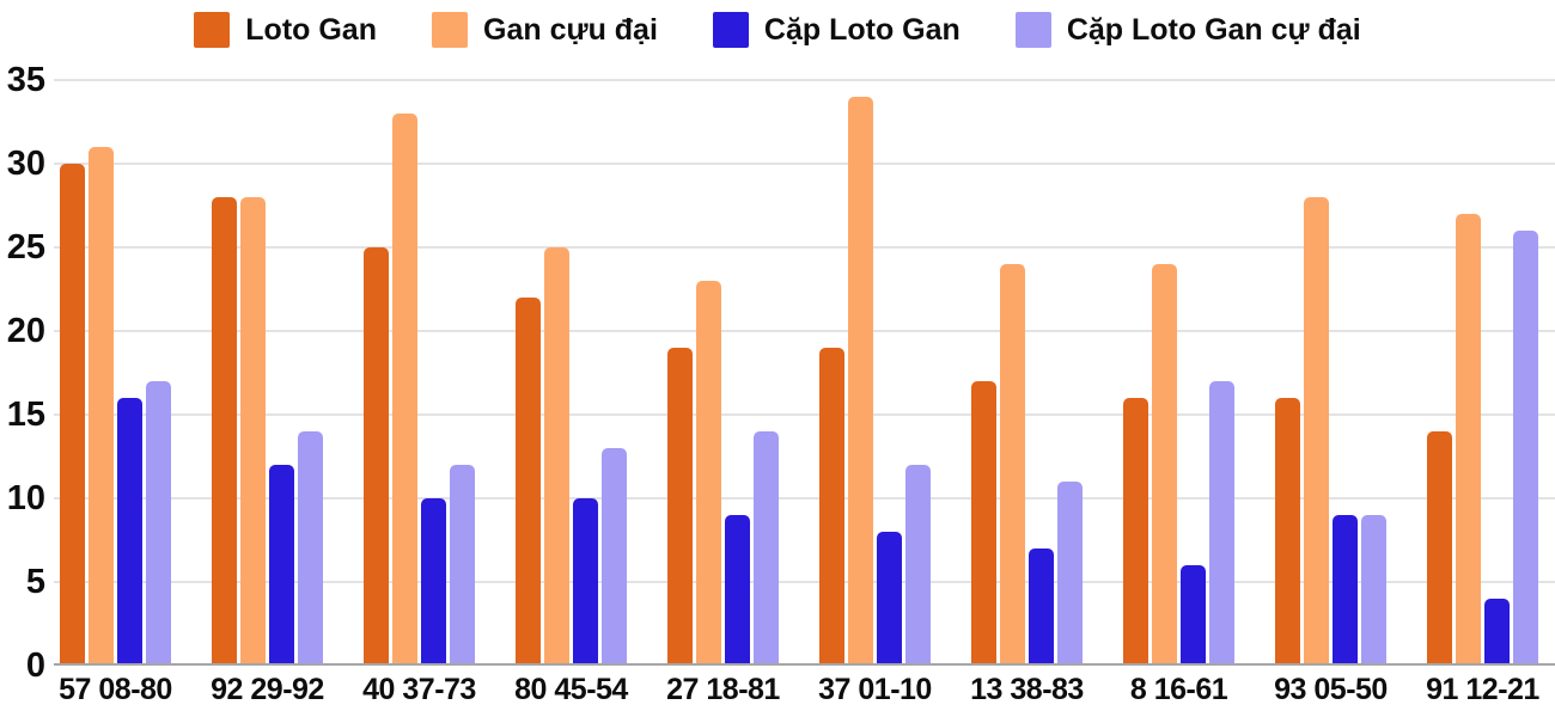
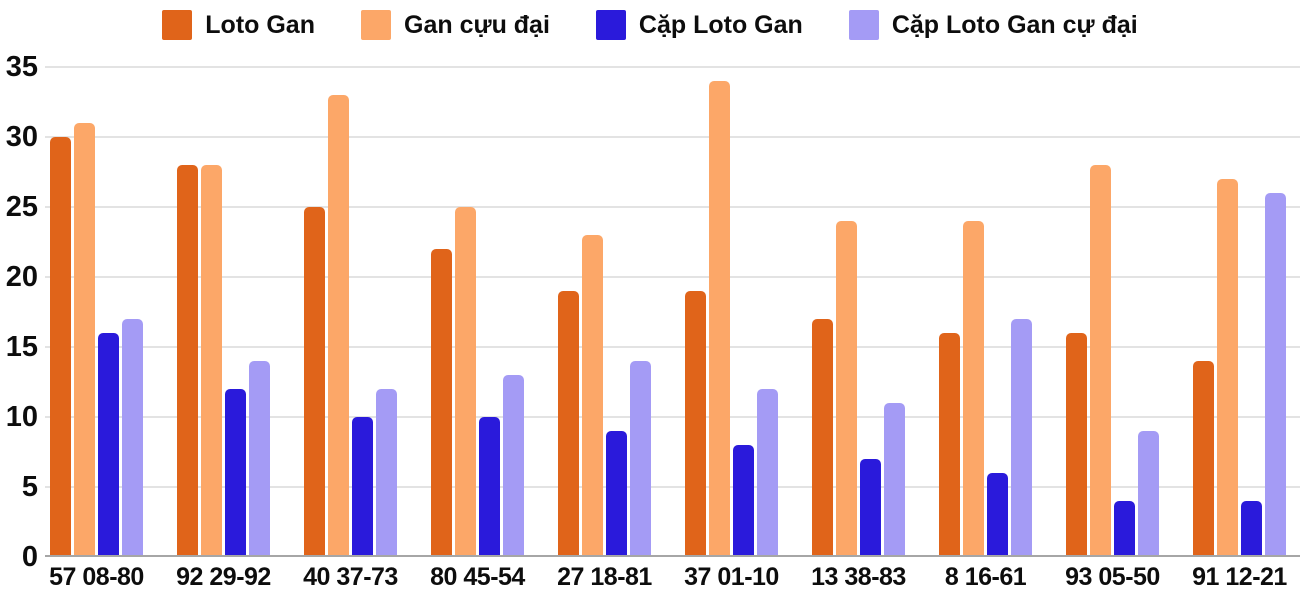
Cặp Loto Gan/93 05-50: 9 -> 4
